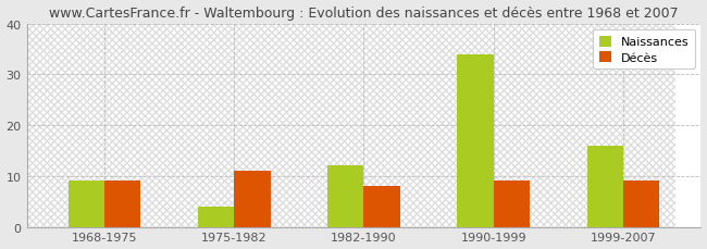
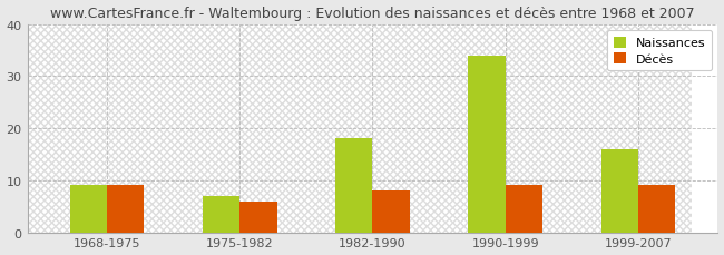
Naissances/1975-1982: 4 -> 7
Décès/1975-1982: 11 -> 6
Naissances/1982-1990: 12 -> 18
